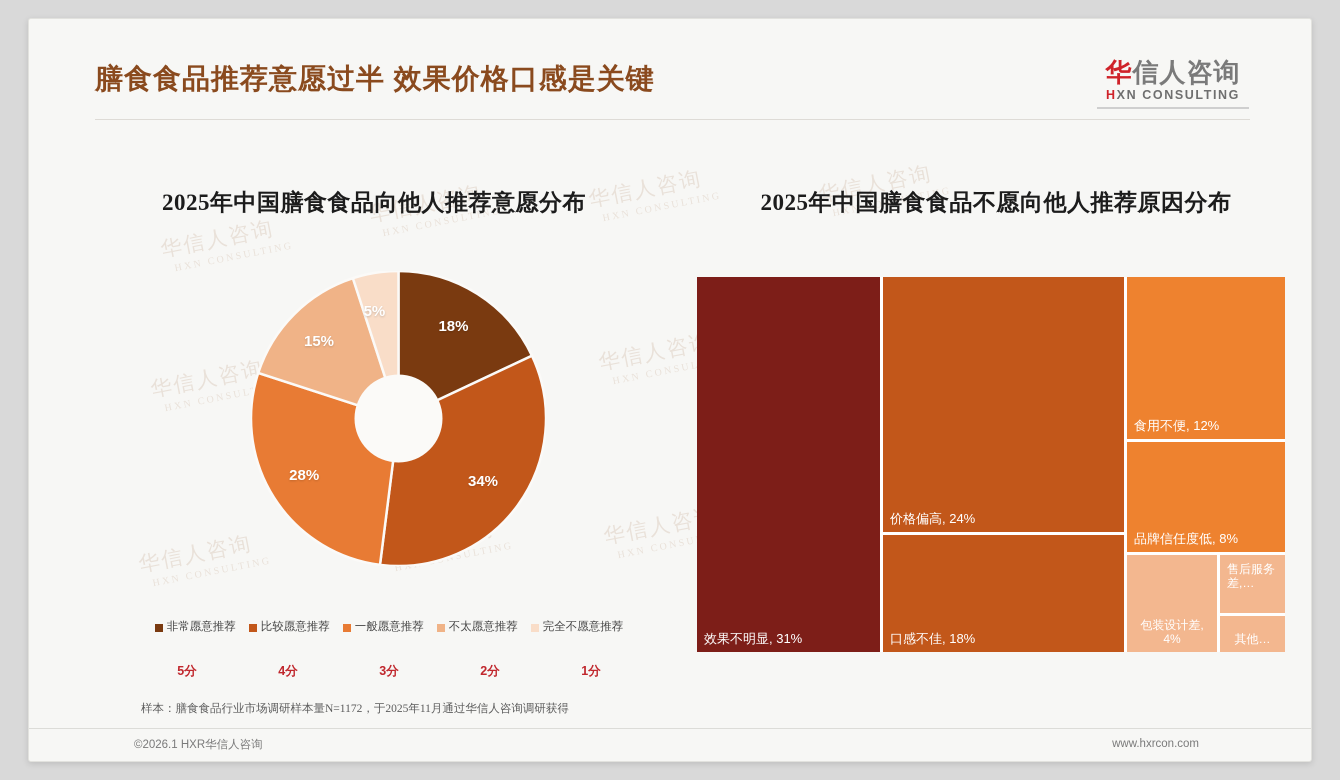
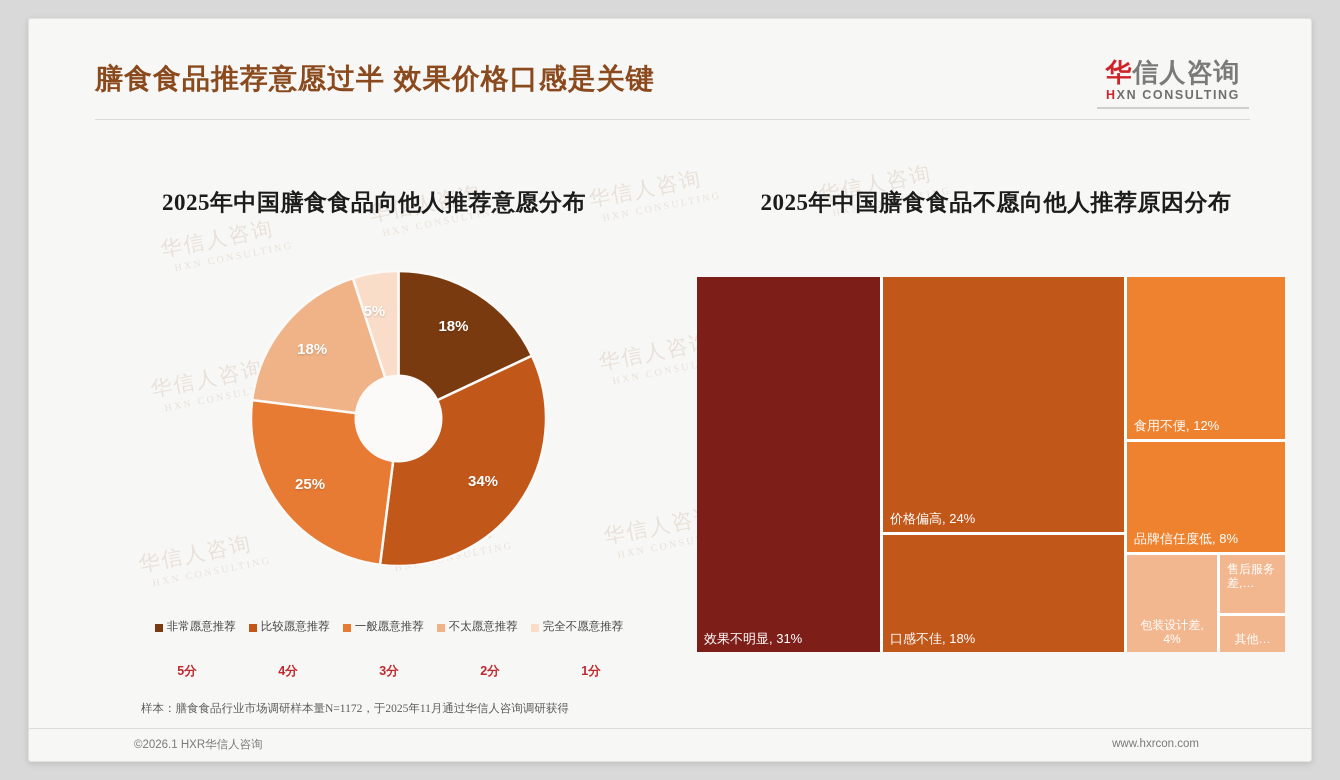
2025年中国膳食食品向他人推荐意愿分布/一般愿意推荐: 28% -> 25%
2025年中国膳食食品向他人推荐意愿分布/不太愿意推荐: 15% -> 18%
